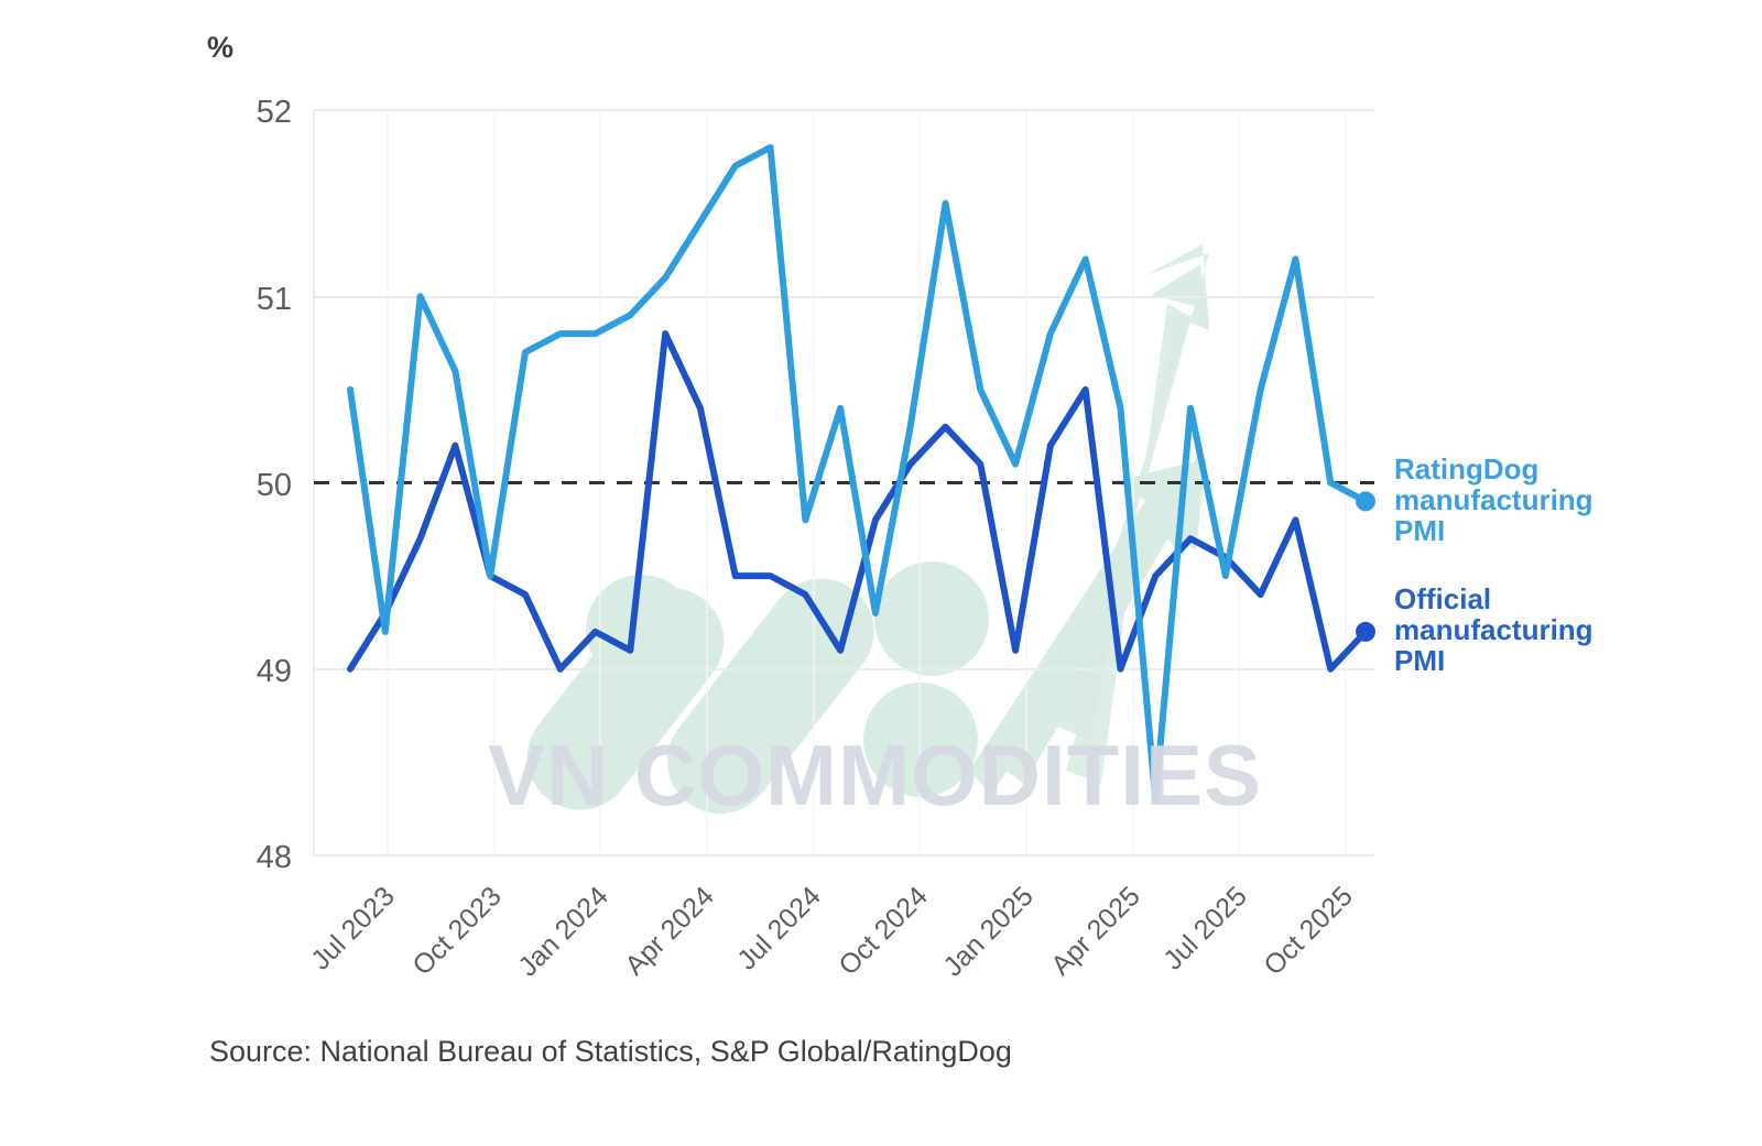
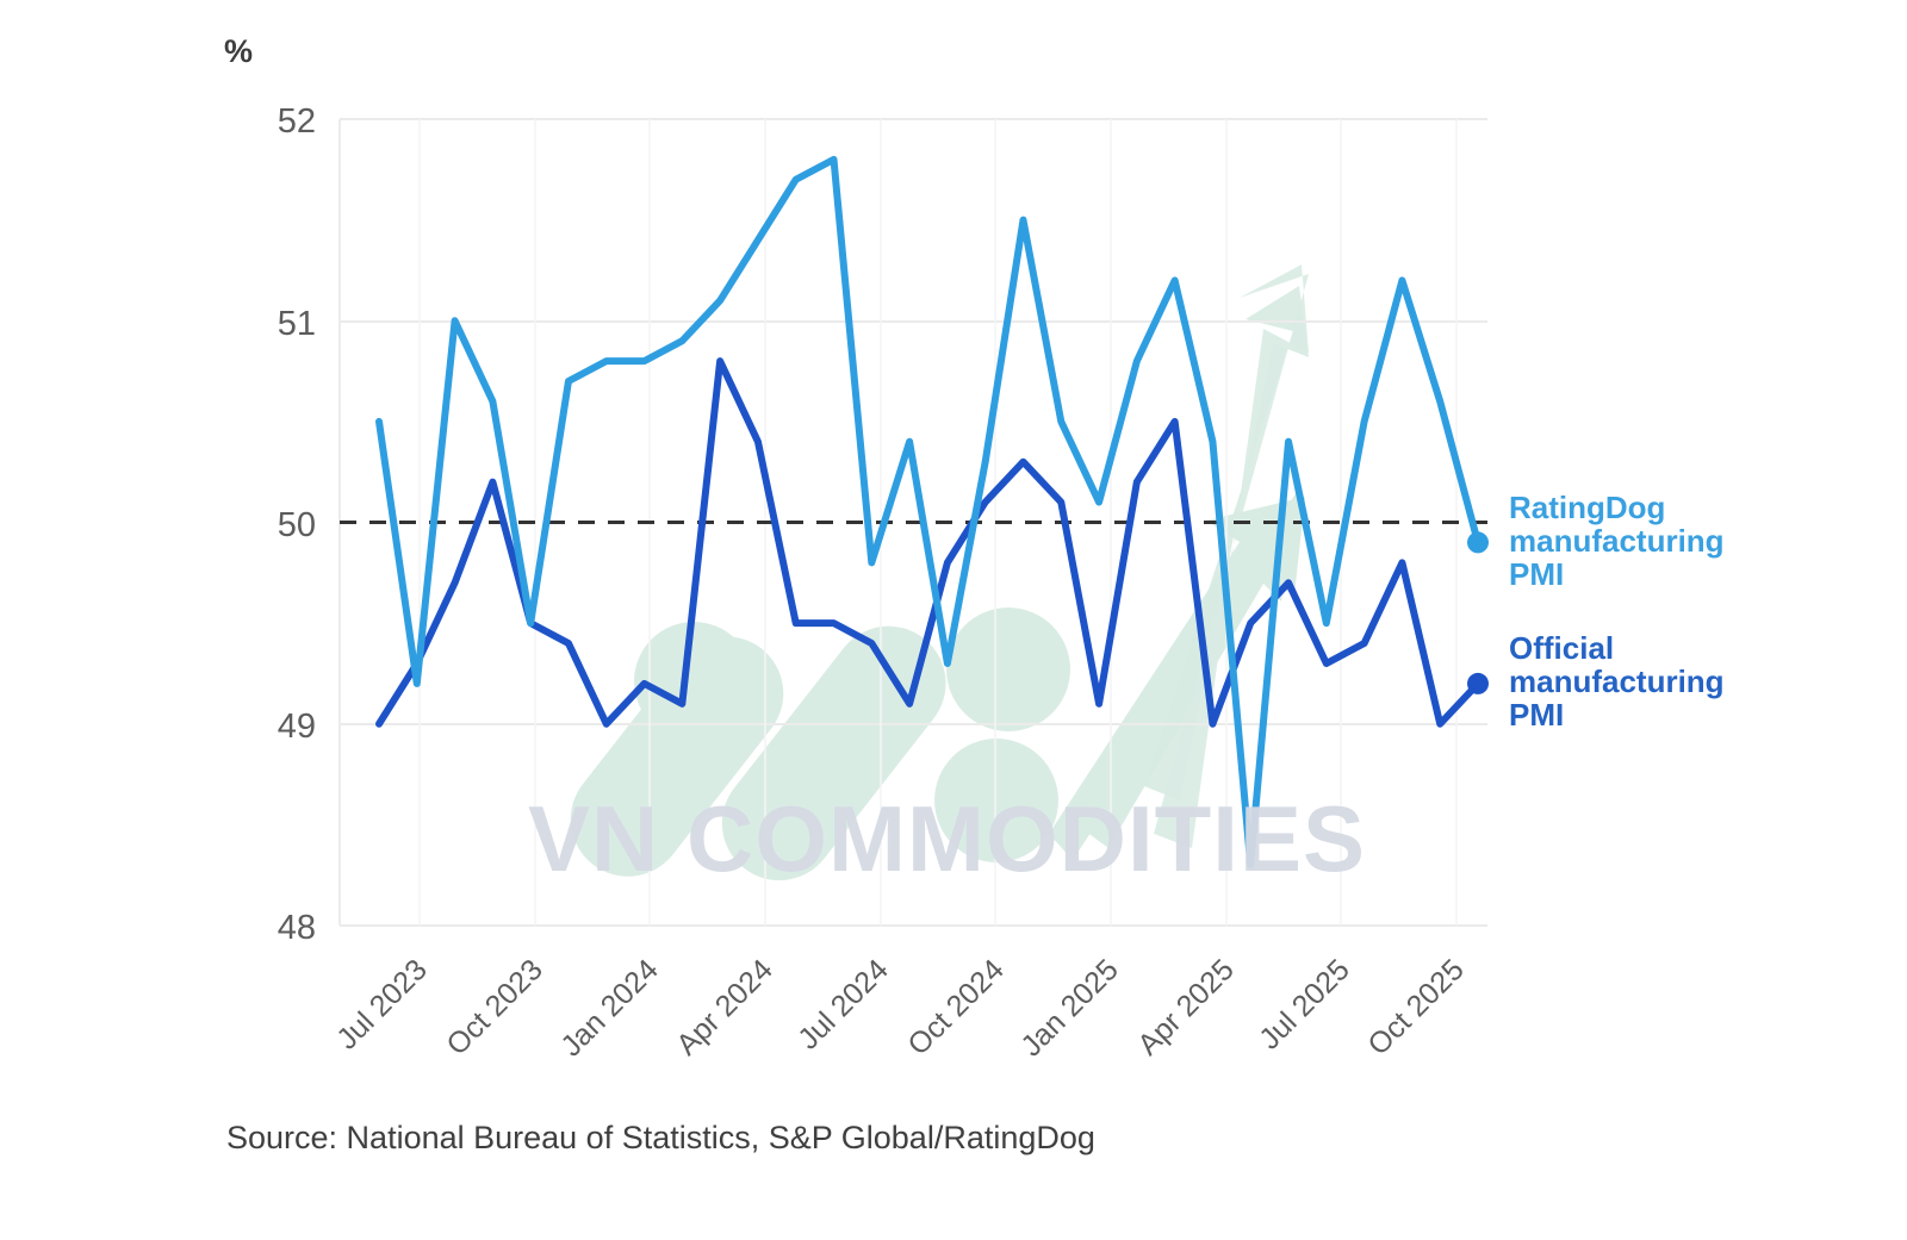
Official manufacturing PMI/Jul 2025: 49.6 -> 49.3
RatingDog manufacturing PMI/Oct 2025: 50.0 -> 50.6
